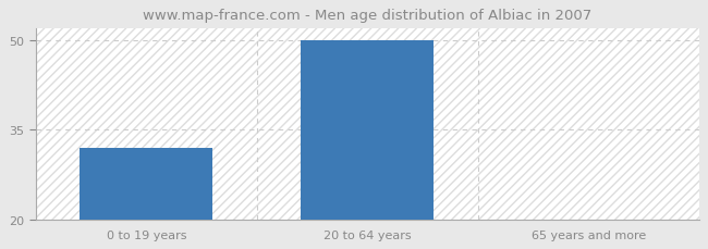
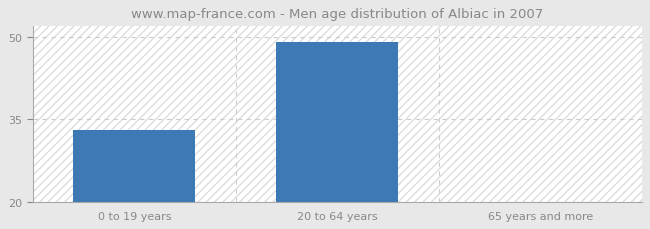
0 to 19 years: 32 -> 33
20 to 64 years: 50 -> 49
